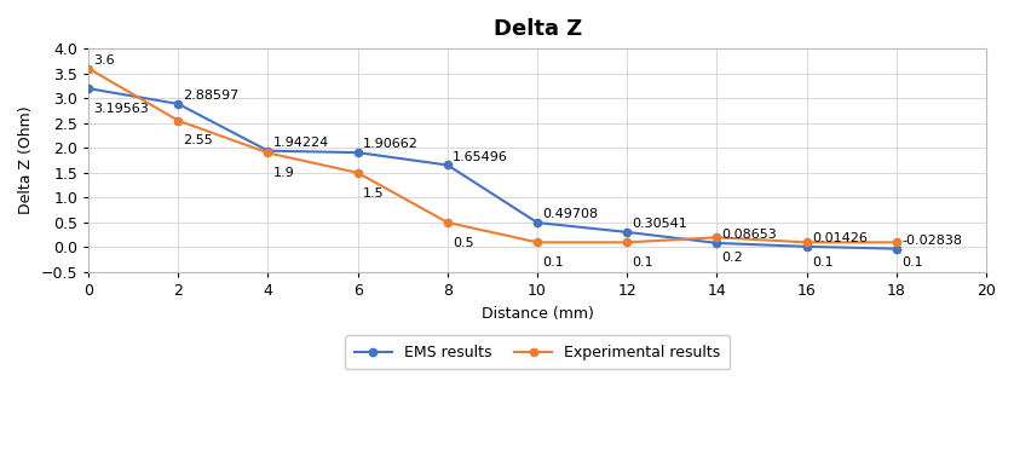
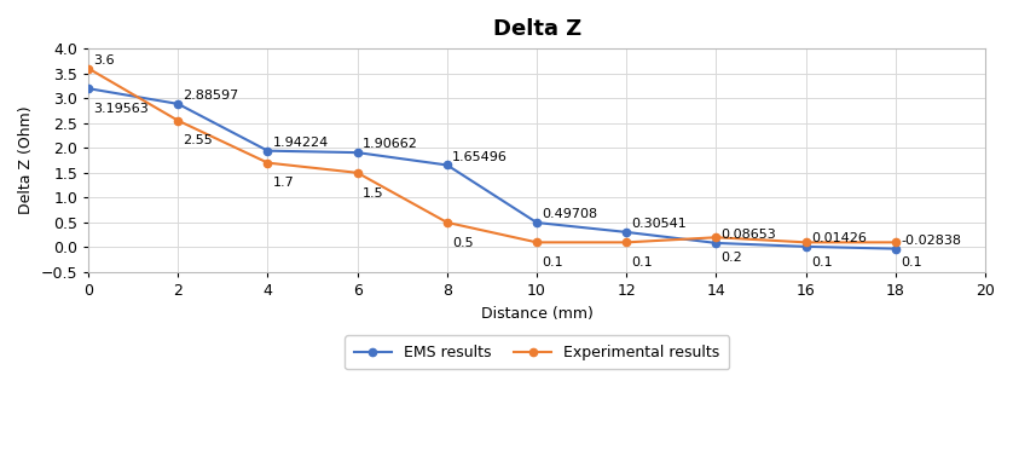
Experimental results/4: 1.9 -> 1.7
